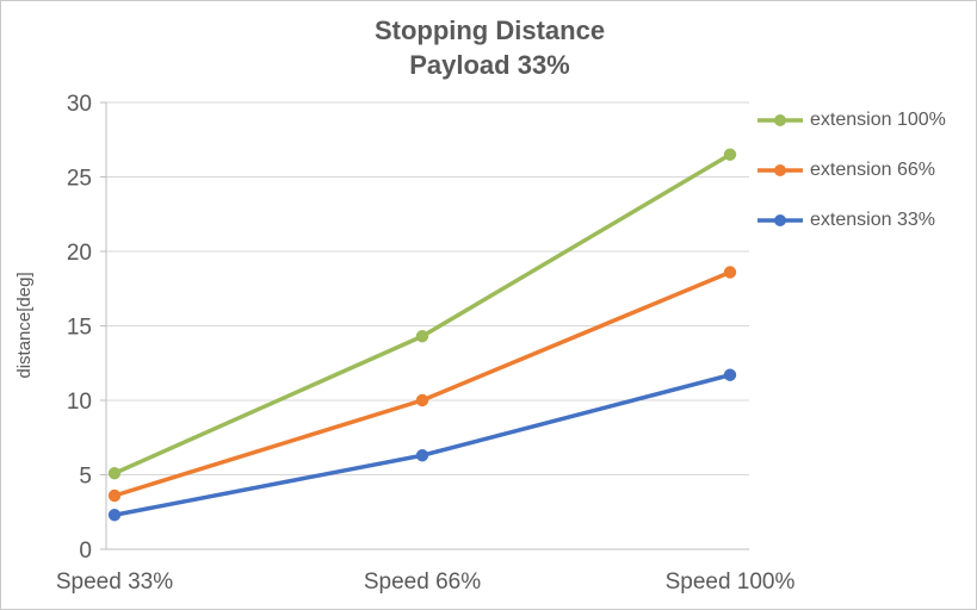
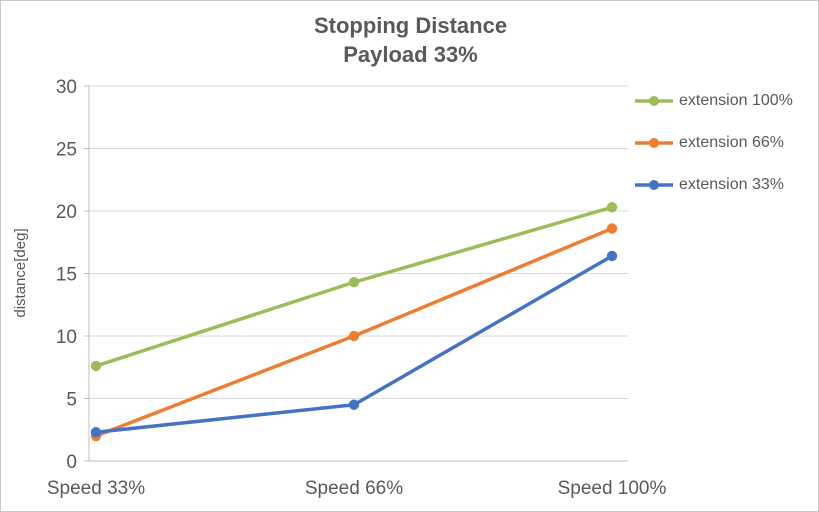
extension 100%/Speed 33%: 5.1 -> 7.6
extension 66%/Speed 33%: 3.6 -> 2.0
extension 33%/Speed 66%: 6.3 -> 4.5
extension 100%/Speed 100%: 26.5 -> 20.3
extension 33%/Speed 100%: 11.7 -> 16.4
